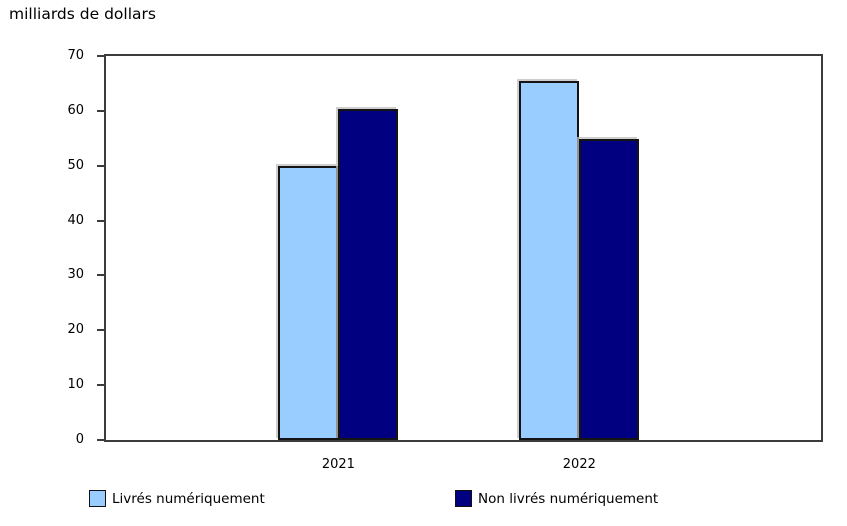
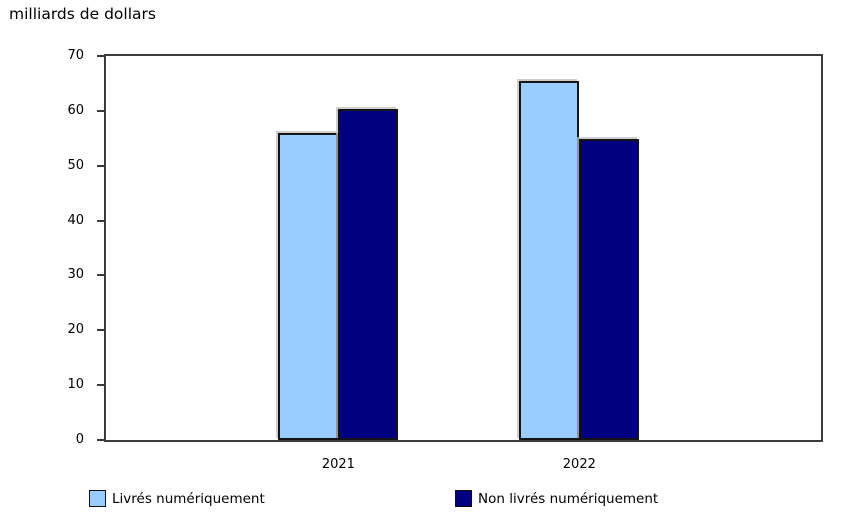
Livrés numériquement/2021: 50 -> 56
